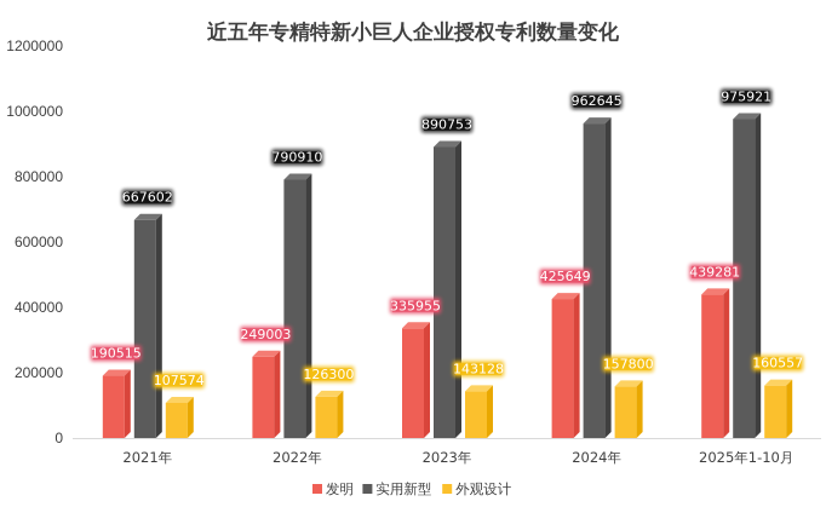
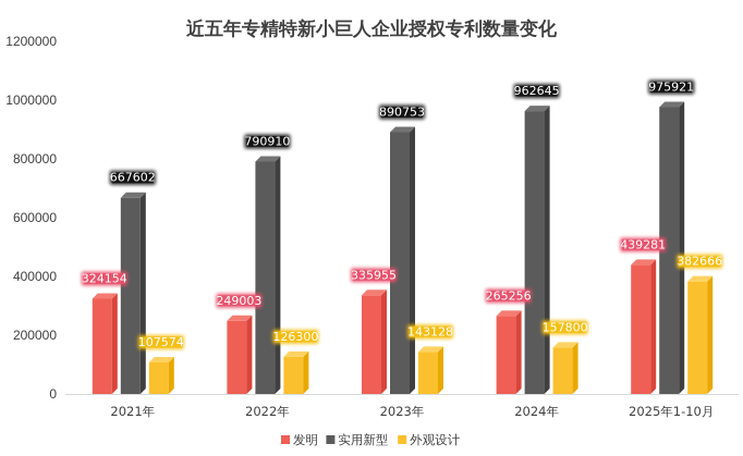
发明/2021年: 190515 -> 324154
发明/2024年: 425649 -> 265256
外观设计/2025年1-10月: 160557 -> 382666
